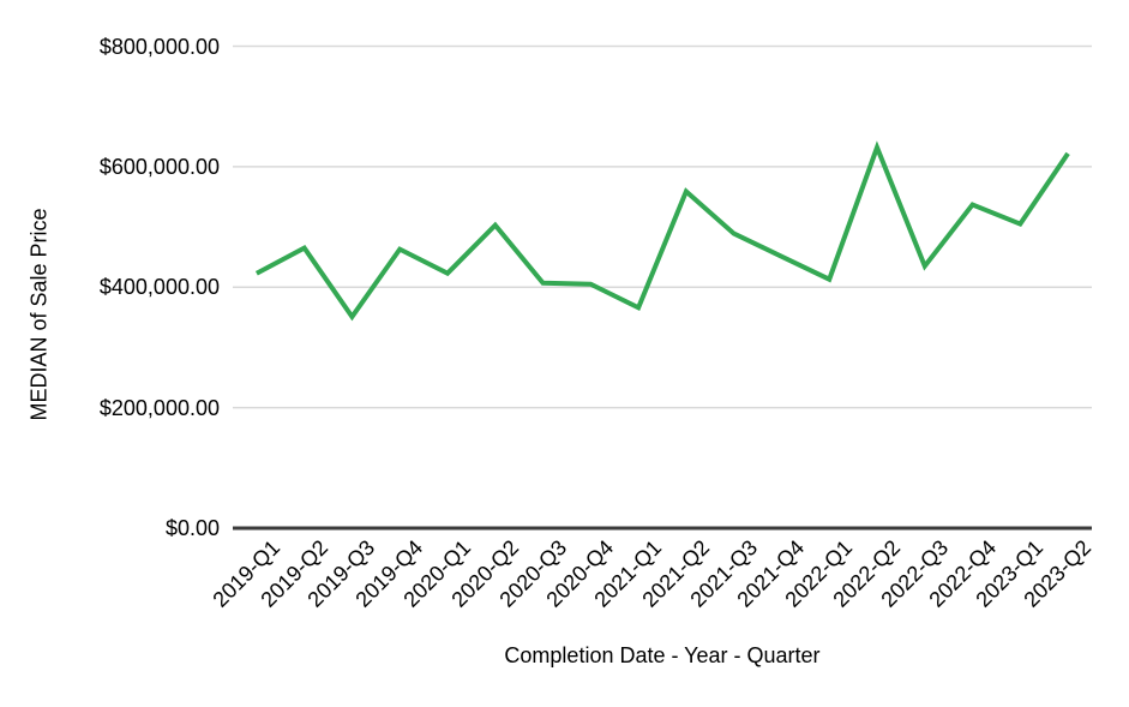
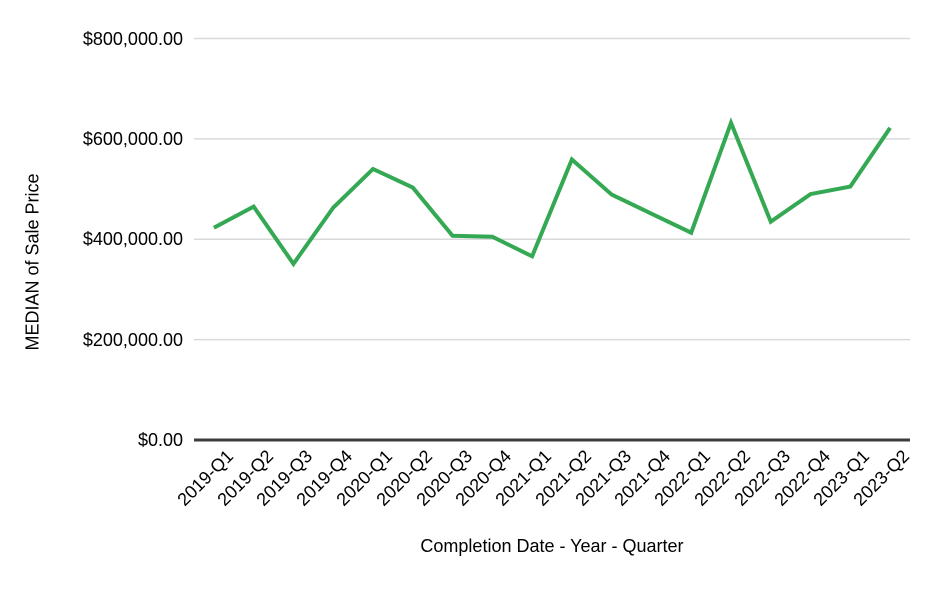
2020-Q1: $420000 -> $540000
2022-Q4: $540000 -> $490000
